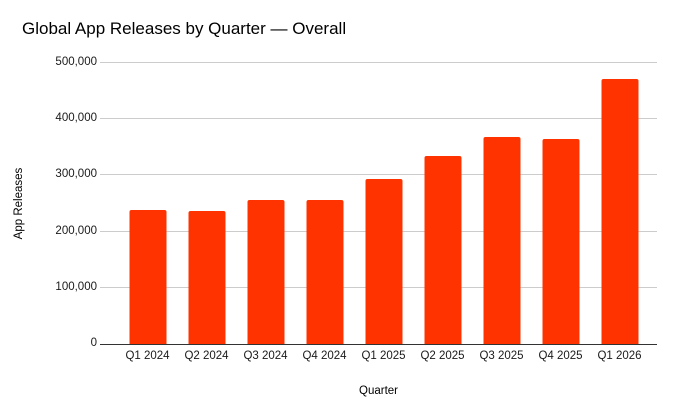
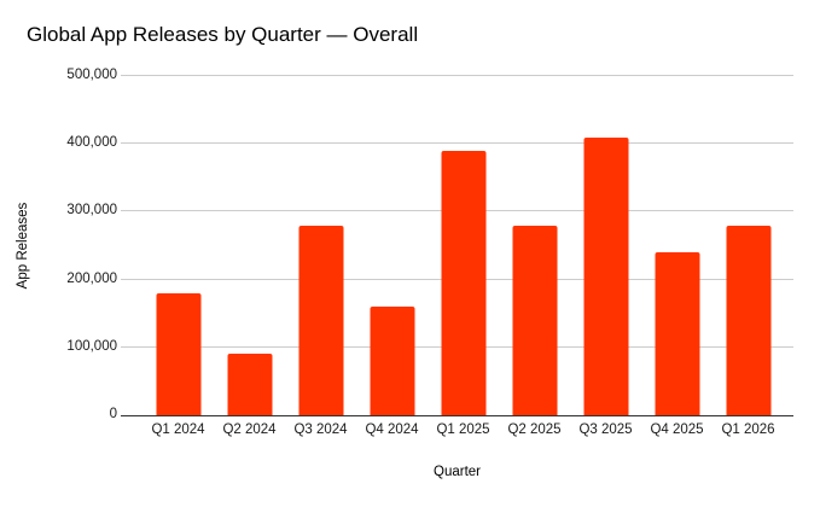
Q1 2024: 240000 -> 180000
Q2 2024: 240000 -> 90000
Q3 2024: 260000 -> 280000
Q4 2024: 260000 -> 160000
Q1 2025: 290000 -> 390000
Q2 2025: 340000 -> 280000
Q3 2025: 370000 -> 410000
Q4 2025: 360000 -> 240000
Q1 2026: 470000 -> 280000
